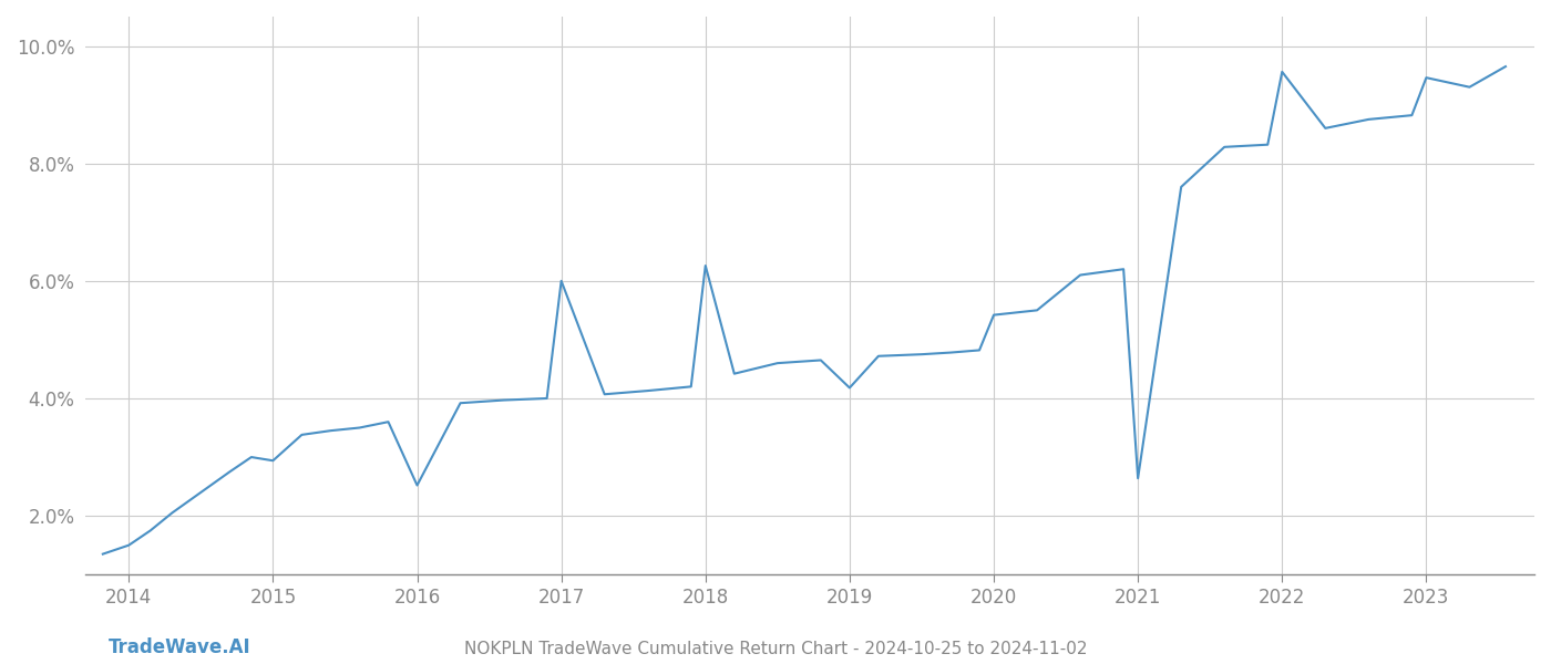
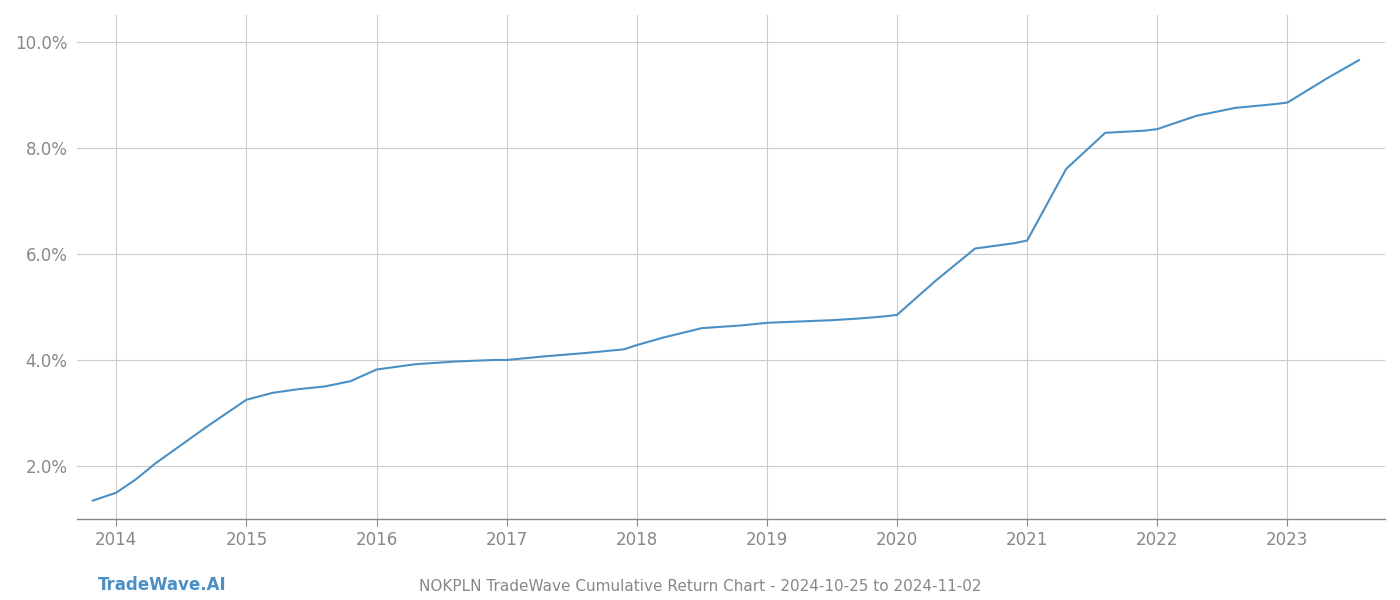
2015: 2.94% -> 3.25%
2016: 2.52% -> 3.82%
2017: 6.00% -> 4.00%
2018: 6.26% -> 4.28%
2019: 4.18% -> 4.70%
2020: 5.42% -> 4.85%
2021: 2.64% -> 6.25%
2022: 9.56% -> 8.35%
2023: 9.46% -> 8.85%
